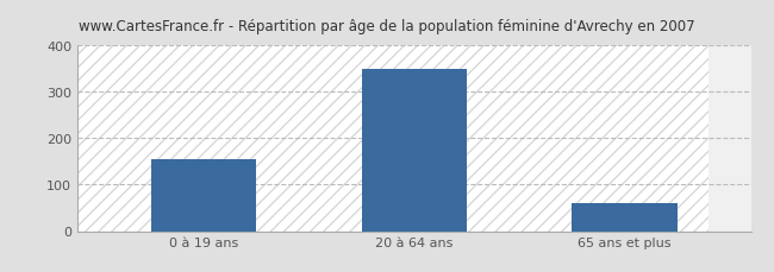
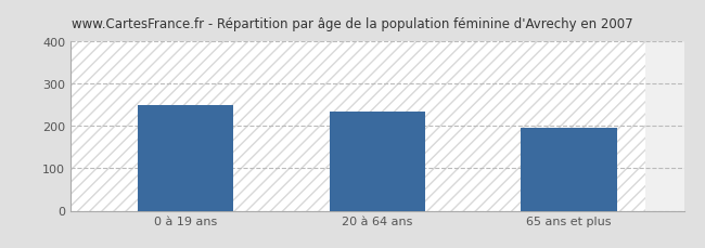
0 à 19 ans: 155 -> 250
20 à 64 ans: 350 -> 235
65 ans et plus: 60 -> 195
